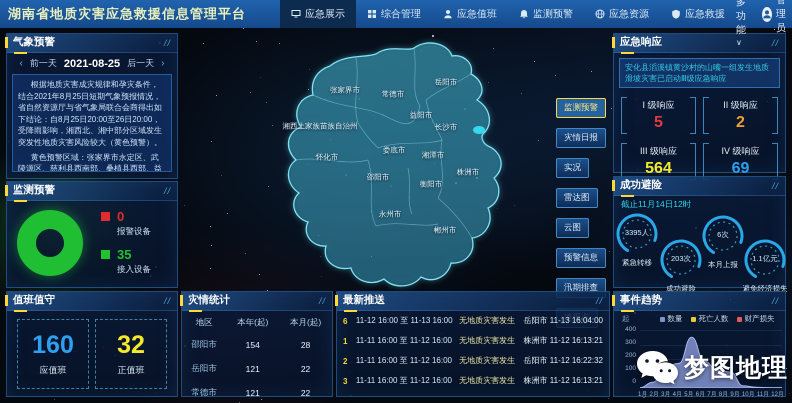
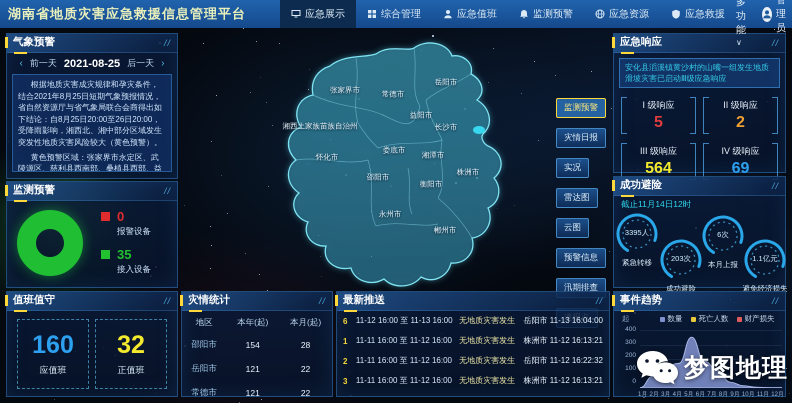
2月: 40 -> 80
8月: 110 -> 40
